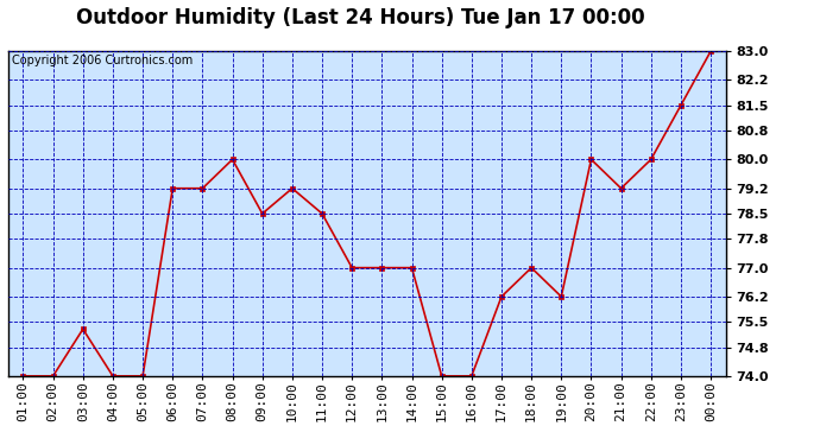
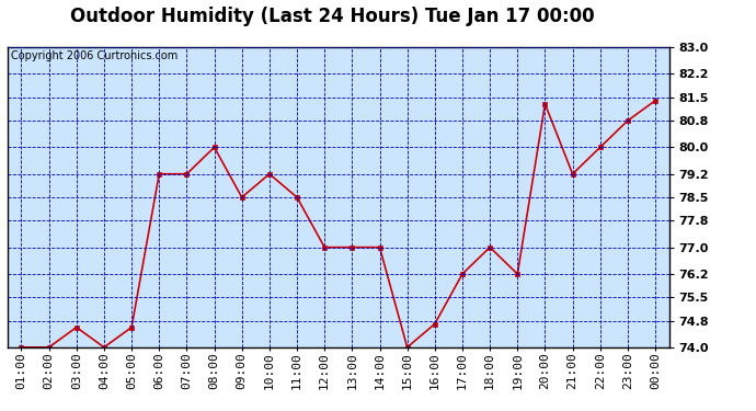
03:00: 75.3 -> 74.6
05:00: 74.0 -> 74.6
16:00: 74.0 -> 74.7
20:00: 80.0 -> 81.3
23:00: 81.5 -> 80.8
00:00: 83.0 -> 81.4
